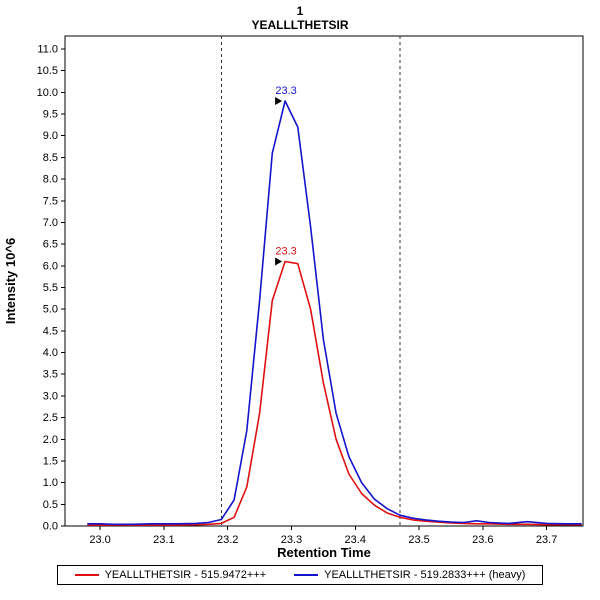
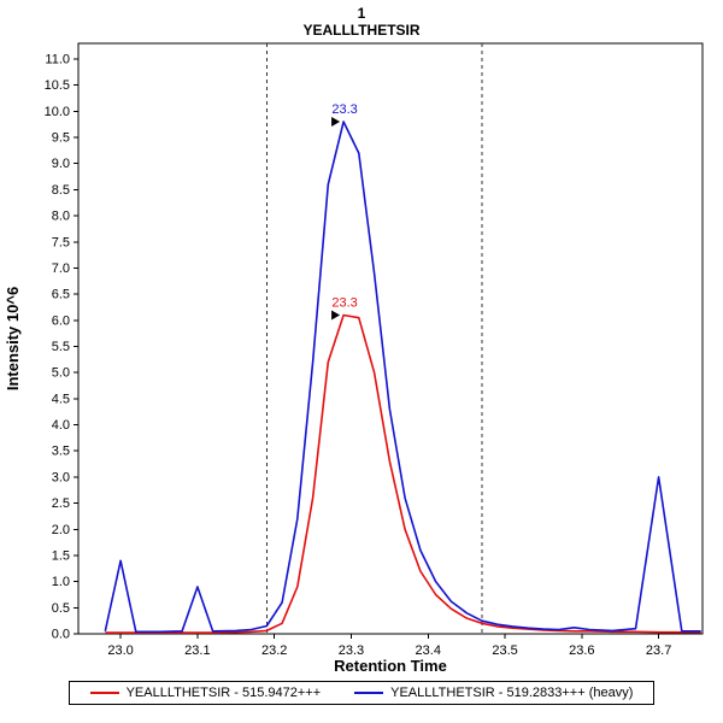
YEALLLTHETSIR - 519.2833+++ (heavy)/23.0: 0.1 -> 1.4
YEALLLTHETSIR - 519.2833+++ (heavy)/23.1: 0.1 -> 0.9
YEALLLTHETSIR - 519.2833+++ (heavy)/23.7: 0.1 -> 3.0
